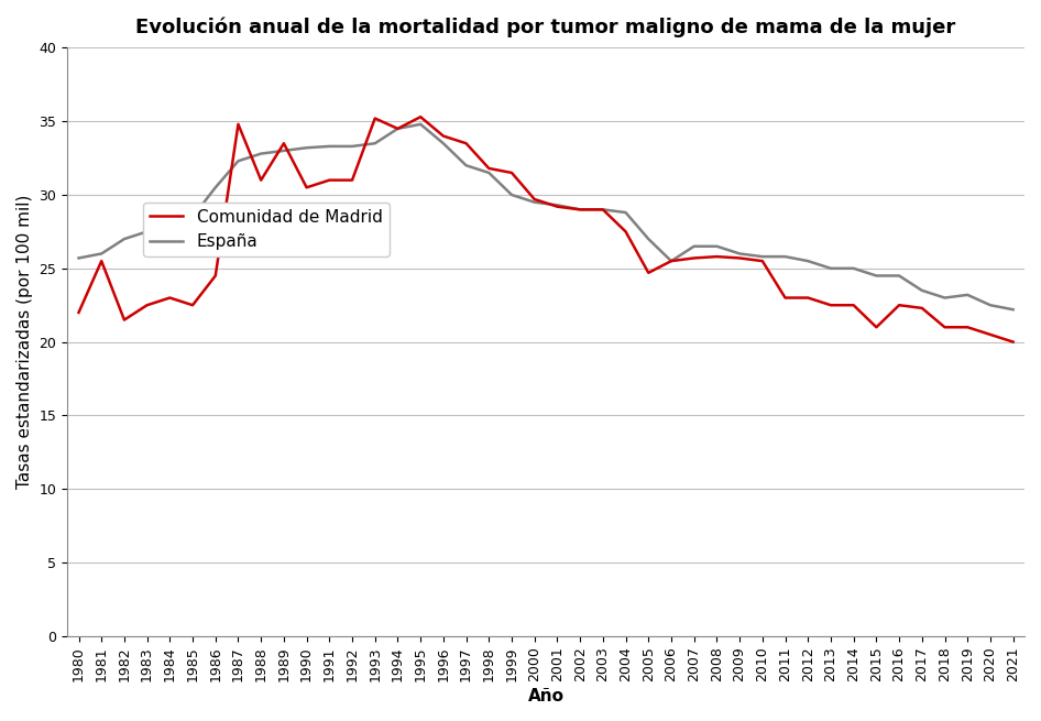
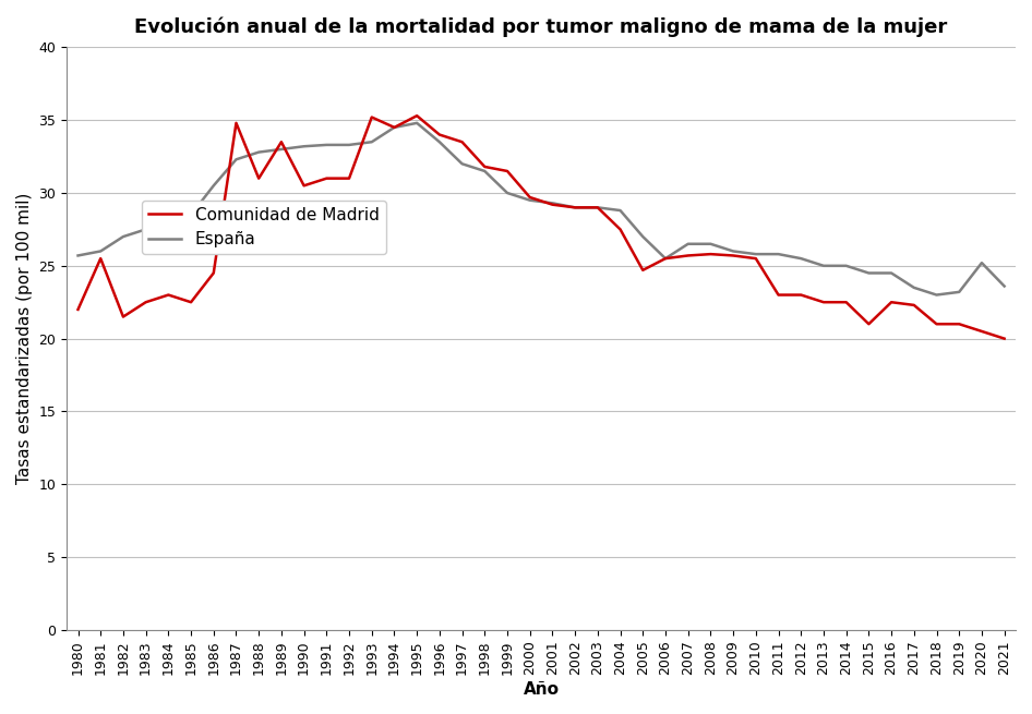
España/2020: 22.5 -> 25.2
España/2021: 22.2 -> 23.6
